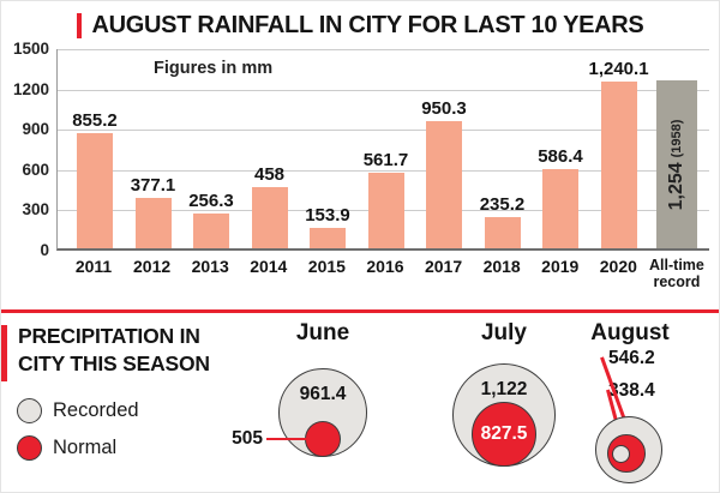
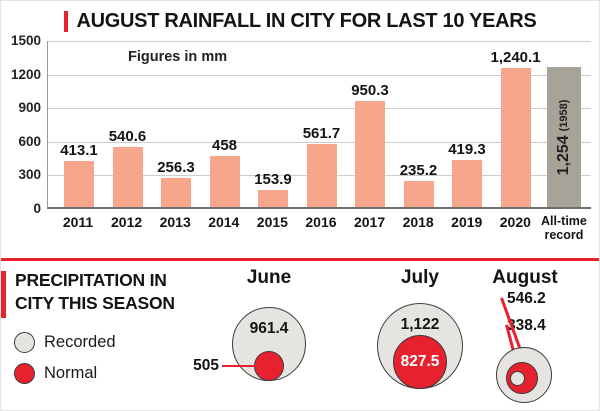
2011: 855.2 -> 413.1
2012: 377.1 -> 540.6
2019: 586.4 -> 419.3
